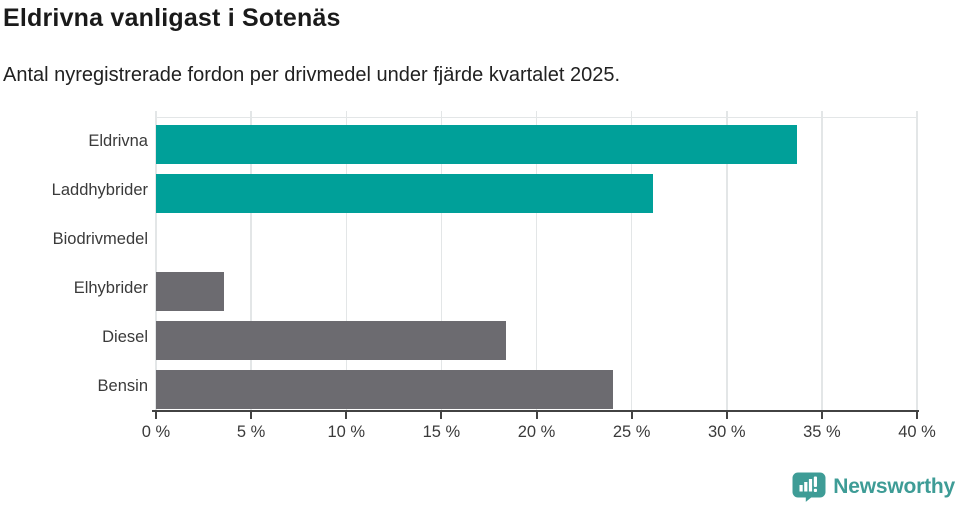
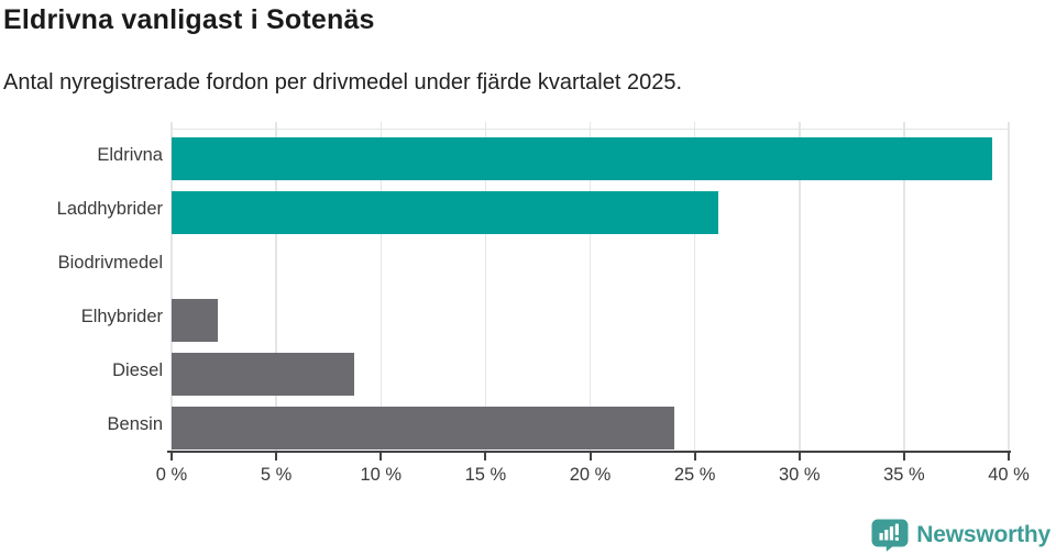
Eldrivna: 33.7% -> 39.2%
Elhybrider: 3.6% -> 2.2%
Diesel: 18.4% -> 8.7%
